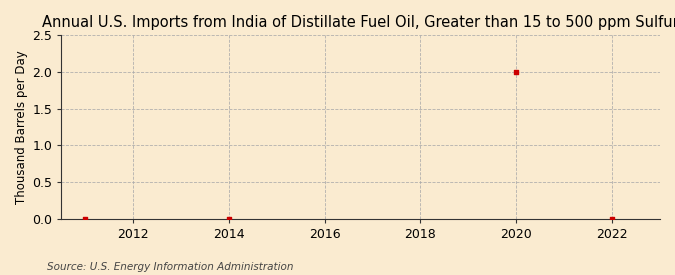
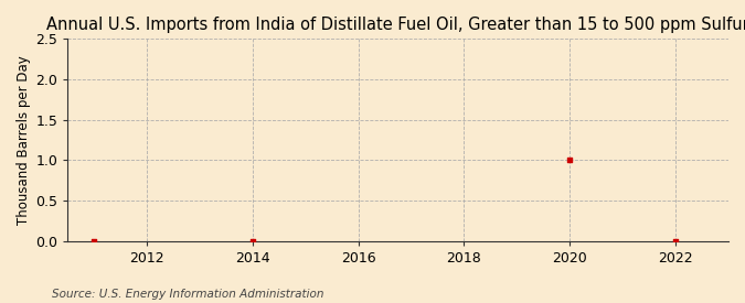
2020: 2 -> 1
